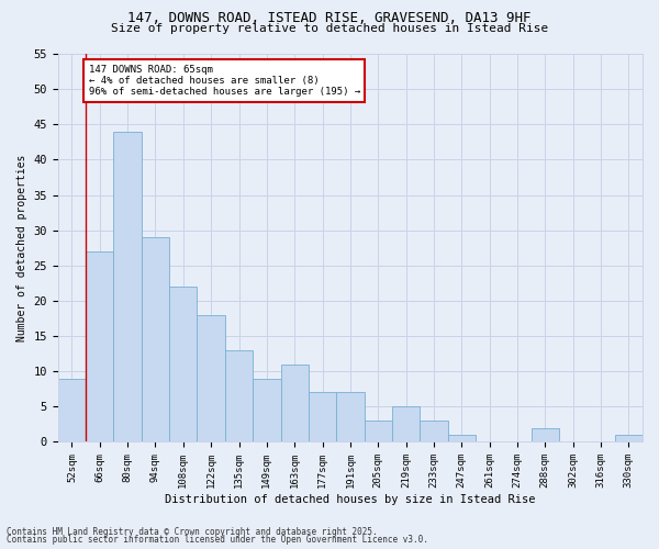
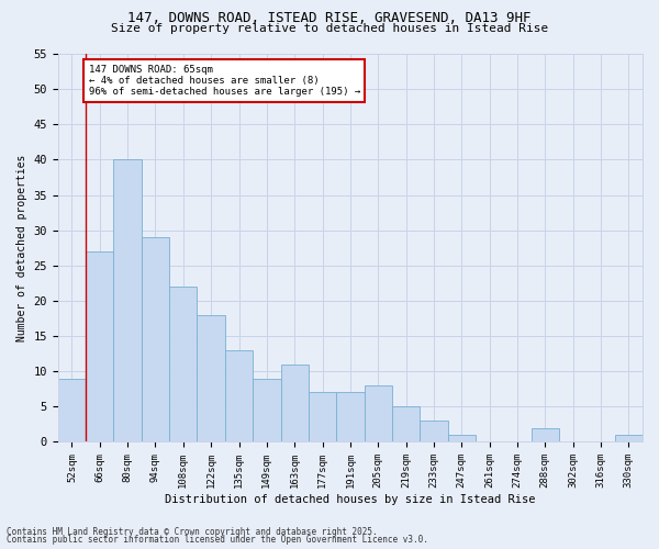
80sqm: 44 -> 40
205sqm: 3 -> 8
